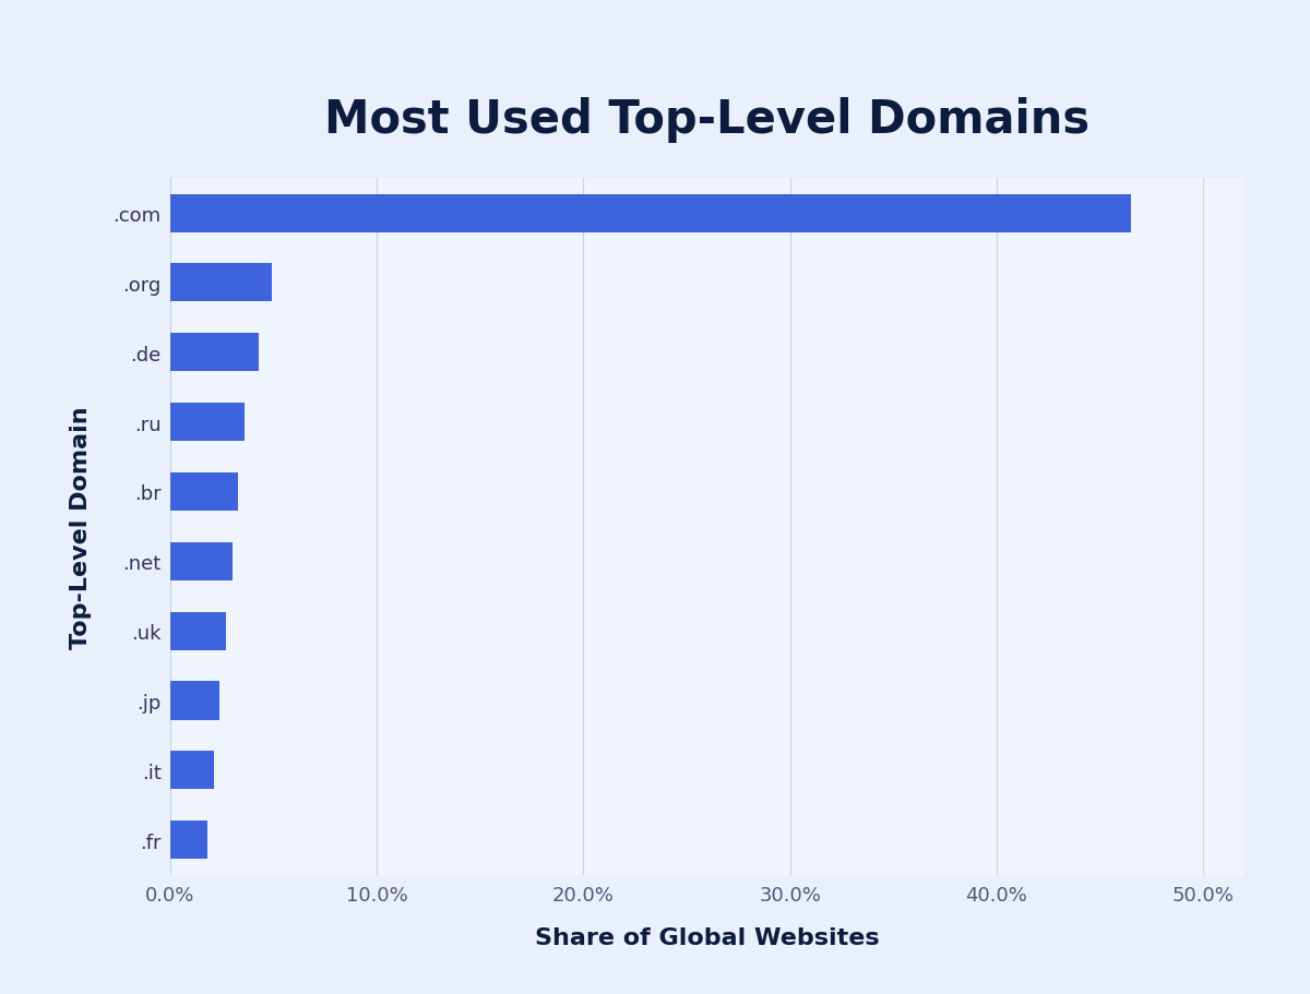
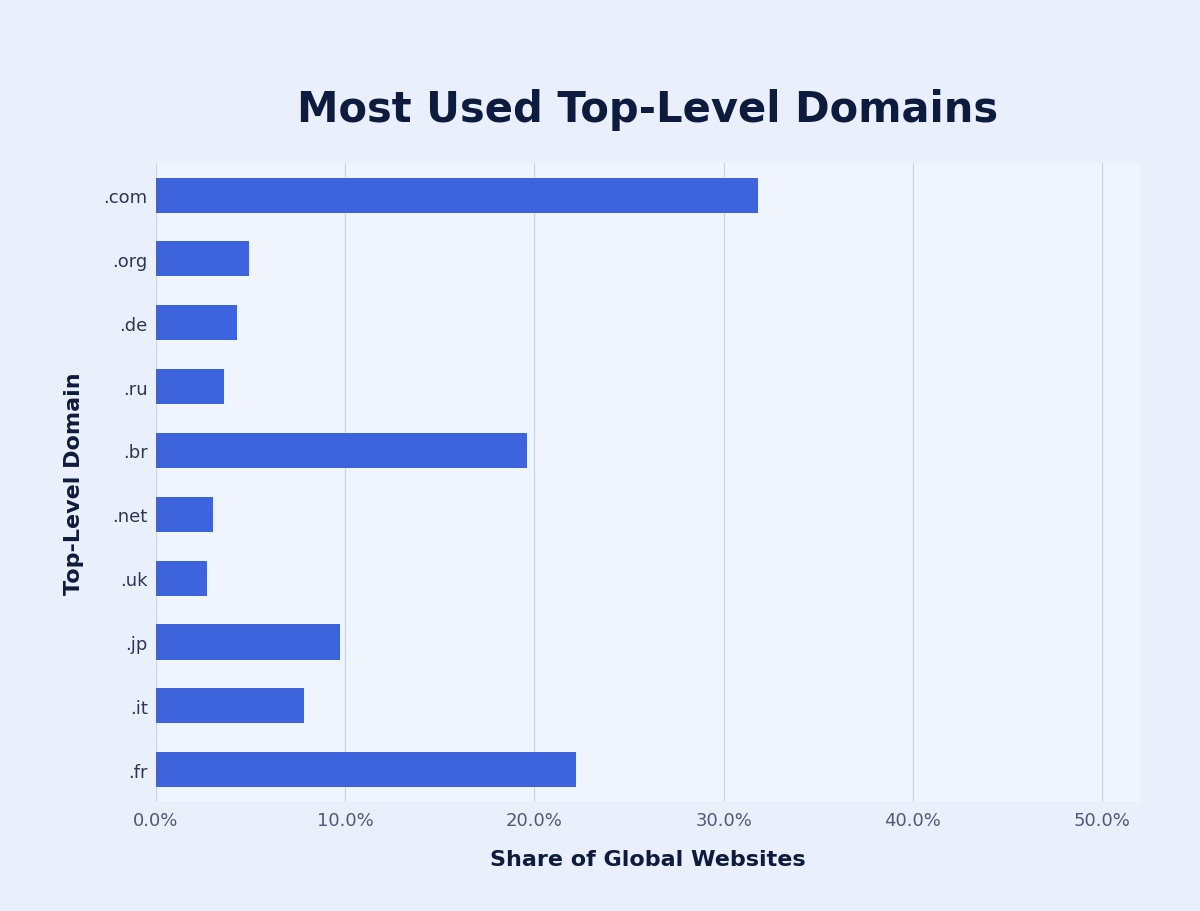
.com: 46.5% -> 31.8%
.br: 3.3% -> 19.6%
.jp: 2.4% -> 9.7%
.it: 2.1% -> 7.8%
.fr: 1.8% -> 22.2%
